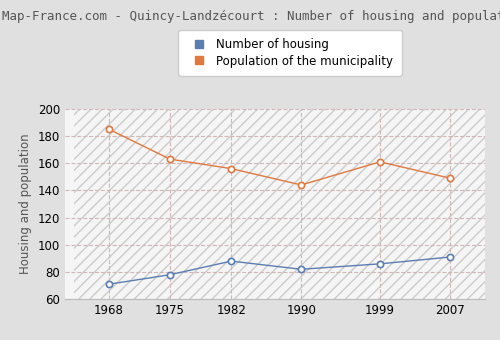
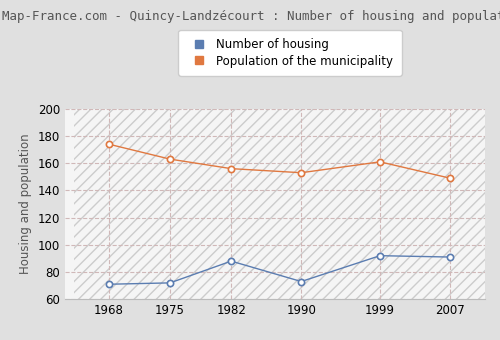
Population of the municipality/1968: 185 -> 174
Number of housing/1975: 78 -> 72
Number of housing/1990: 82 -> 73
Population of the municipality/1990: 144 -> 153
Number of housing/1999: 86 -> 92
